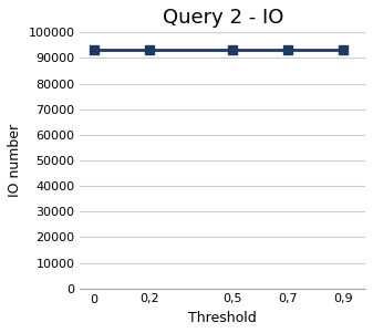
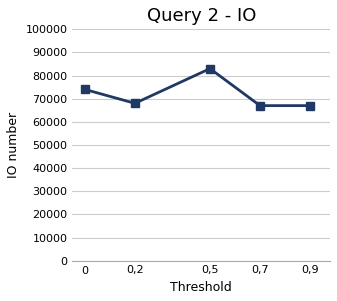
0: 93000 -> 74000
0,2: 93000 -> 68000
0,5: 93000 -> 83000
0,7: 93000 -> 67000
0,9: 93000 -> 67000
